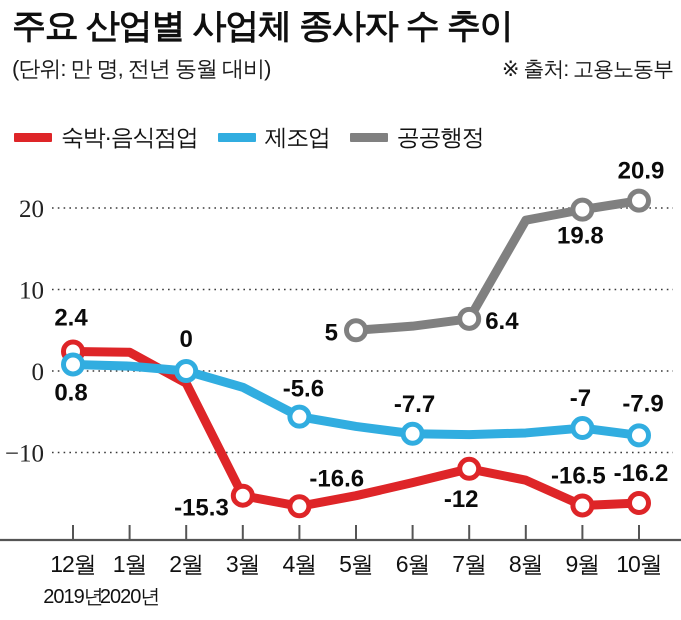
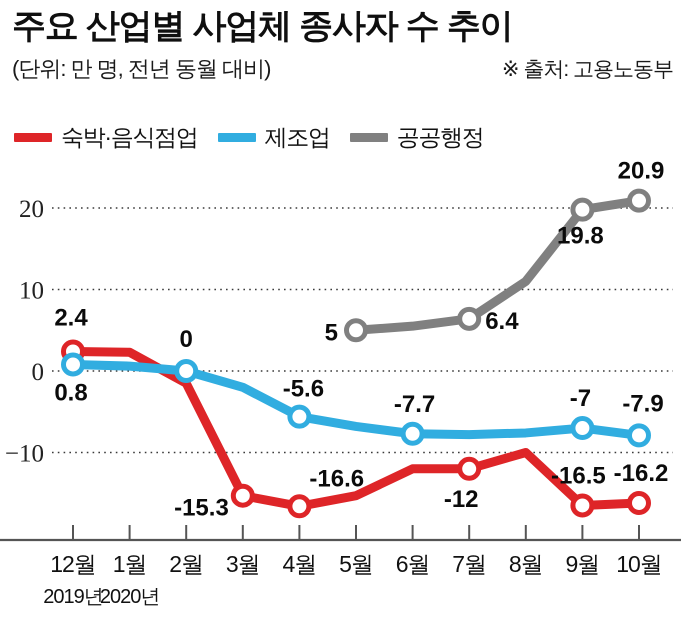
숙박·음식점업/6월: -14 -> -12
숙박·음식점업/8월: -13 -> -10
공공행정/8월: 18 -> 11
